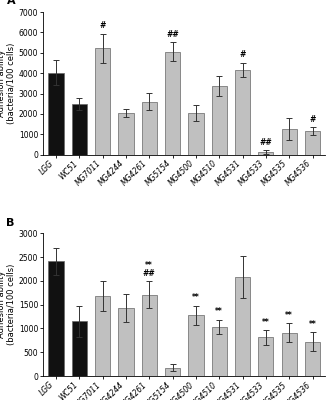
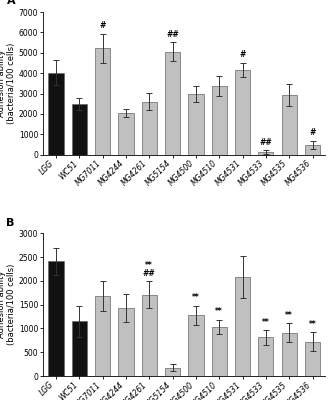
MG4500: 2050 -> 2980
MG4535: 1250 -> 2940
MG4536: 1150 -> 480
